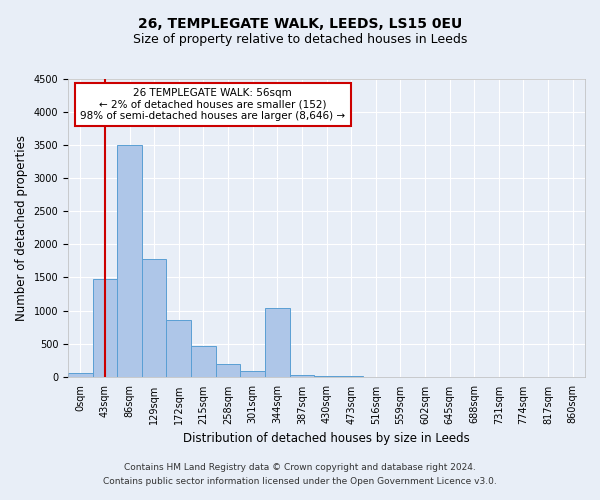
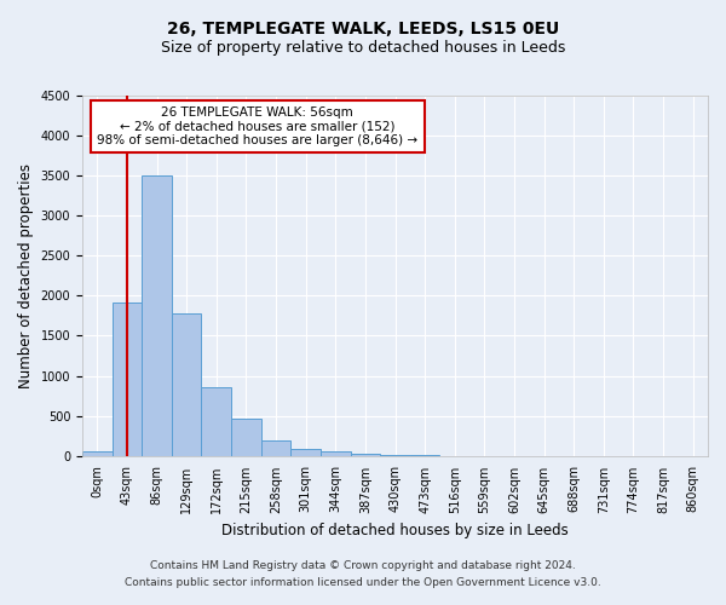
43sqm: 1480 -> 1920
344sqm: 1040 -> 60
